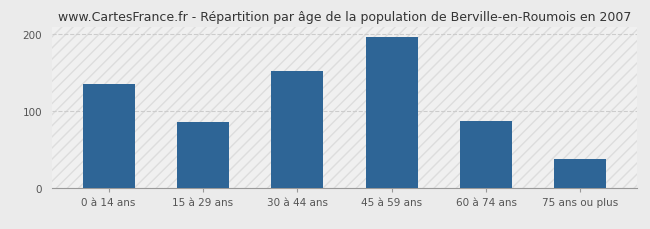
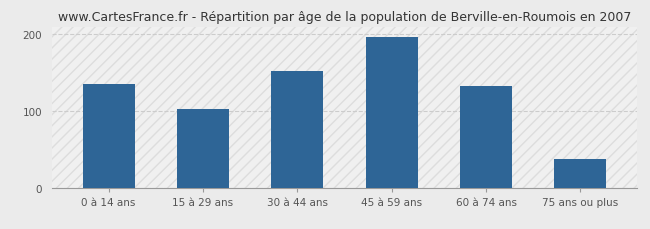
15 à 29 ans: 85 -> 102
60 à 74 ans: 87 -> 132
